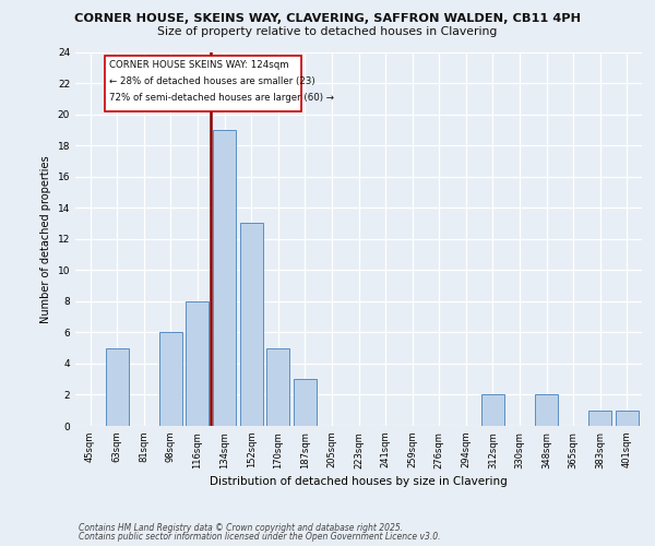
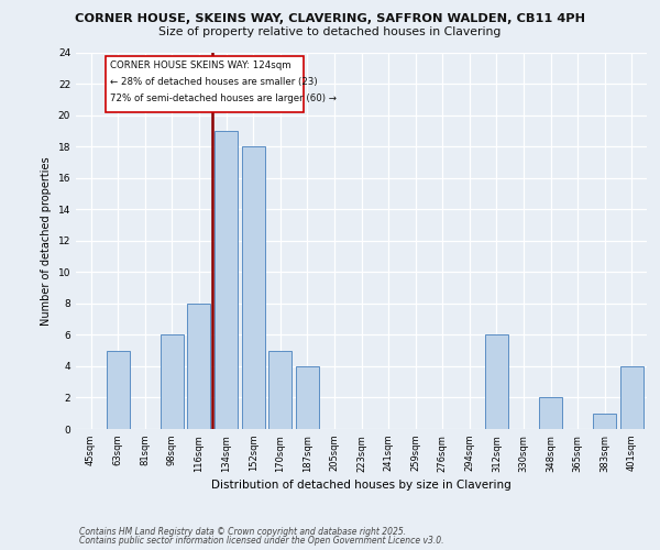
152sqm: 13 -> 18
187sqm: 3 -> 4
312sqm: 2 -> 6
401sqm: 1 -> 4
